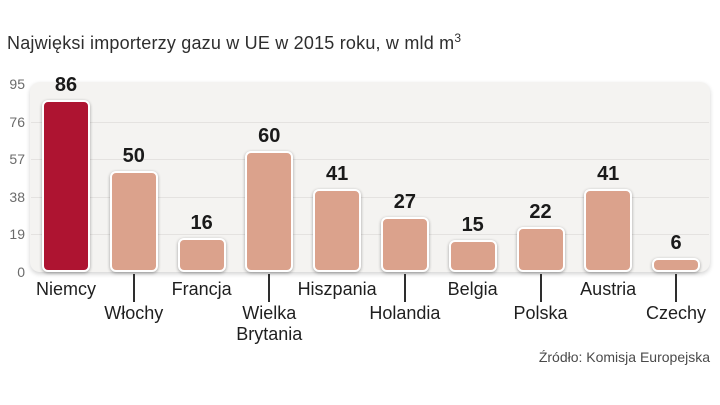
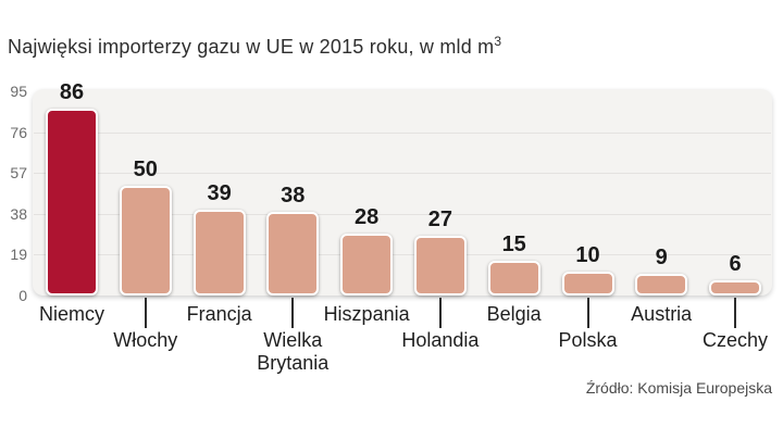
Francja: 16 -> 39
Wielka Brytania: 60 -> 38
Hiszpania: 41 -> 28
Polska: 22 -> 10
Austria: 41 -> 9
